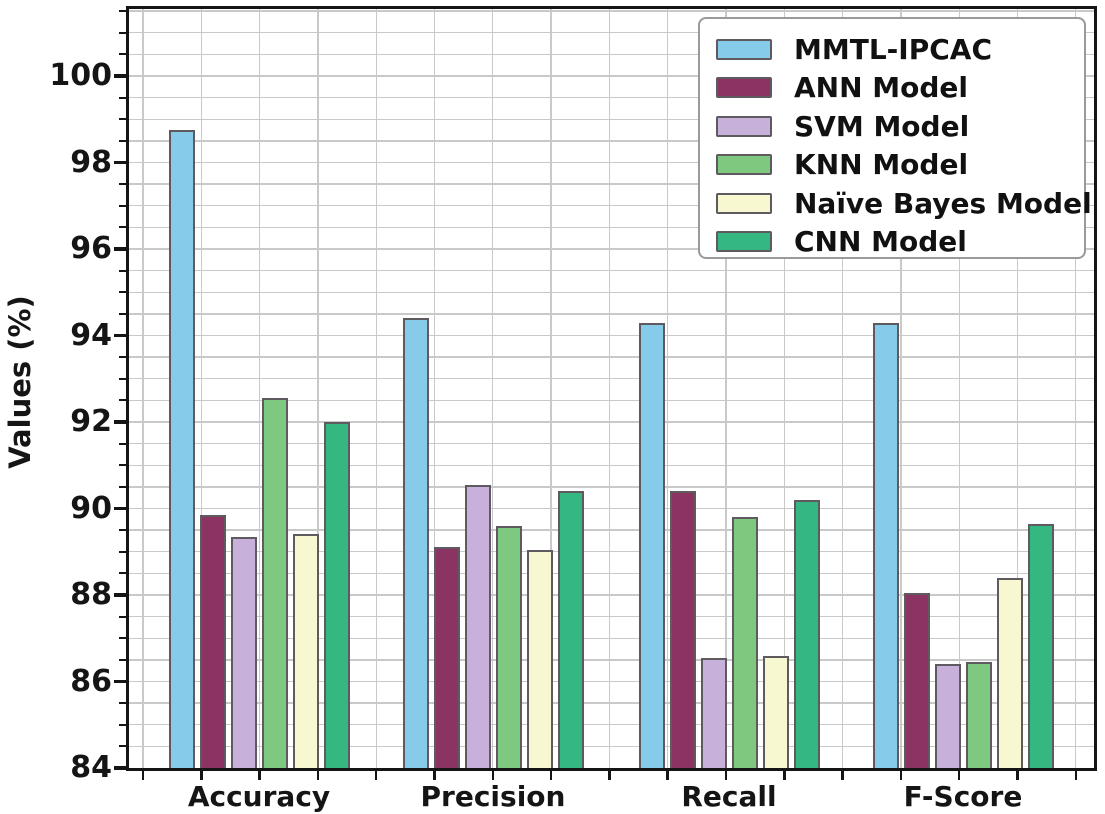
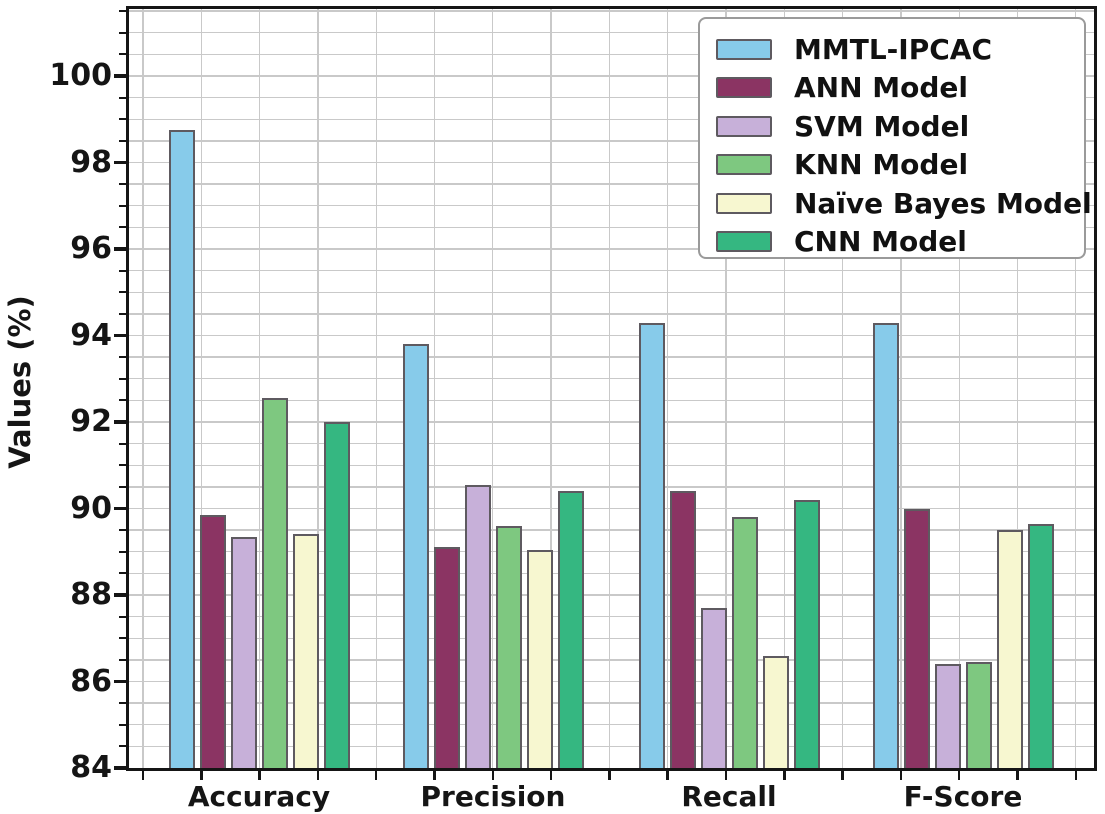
MMTL-IPCAC/Precision: 94.4 -> 93.8
SVM Model/Recall: 86.5 -> 87.7
ANN Model/F-Score: 88.0 -> 90.0
Naïve Bayes Model/F-Score: 88.4 -> 89.5
